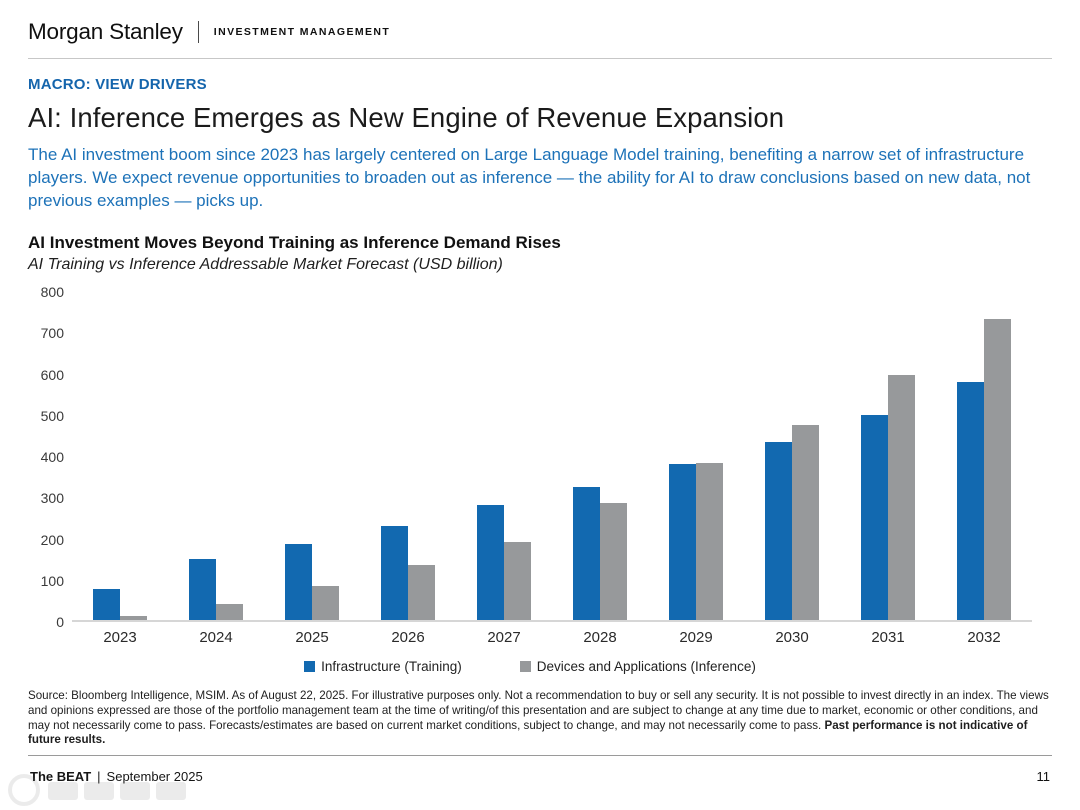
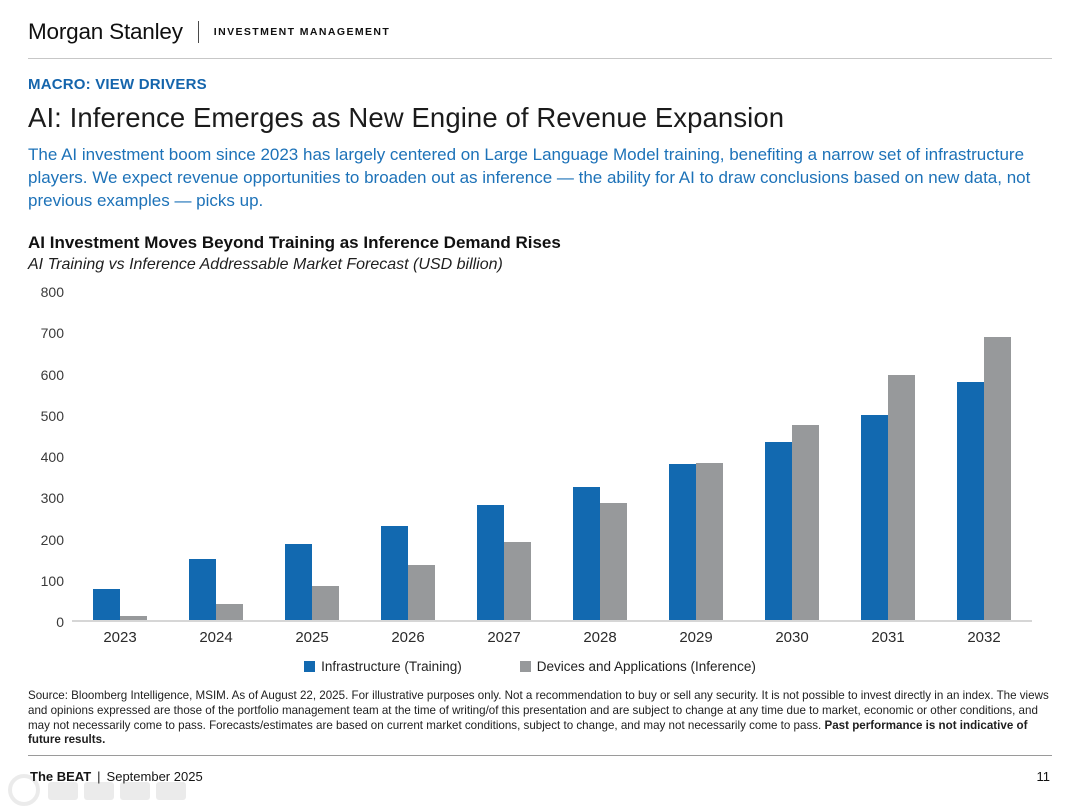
Devices and Applications (Inference)/2032: 740 -> 690
